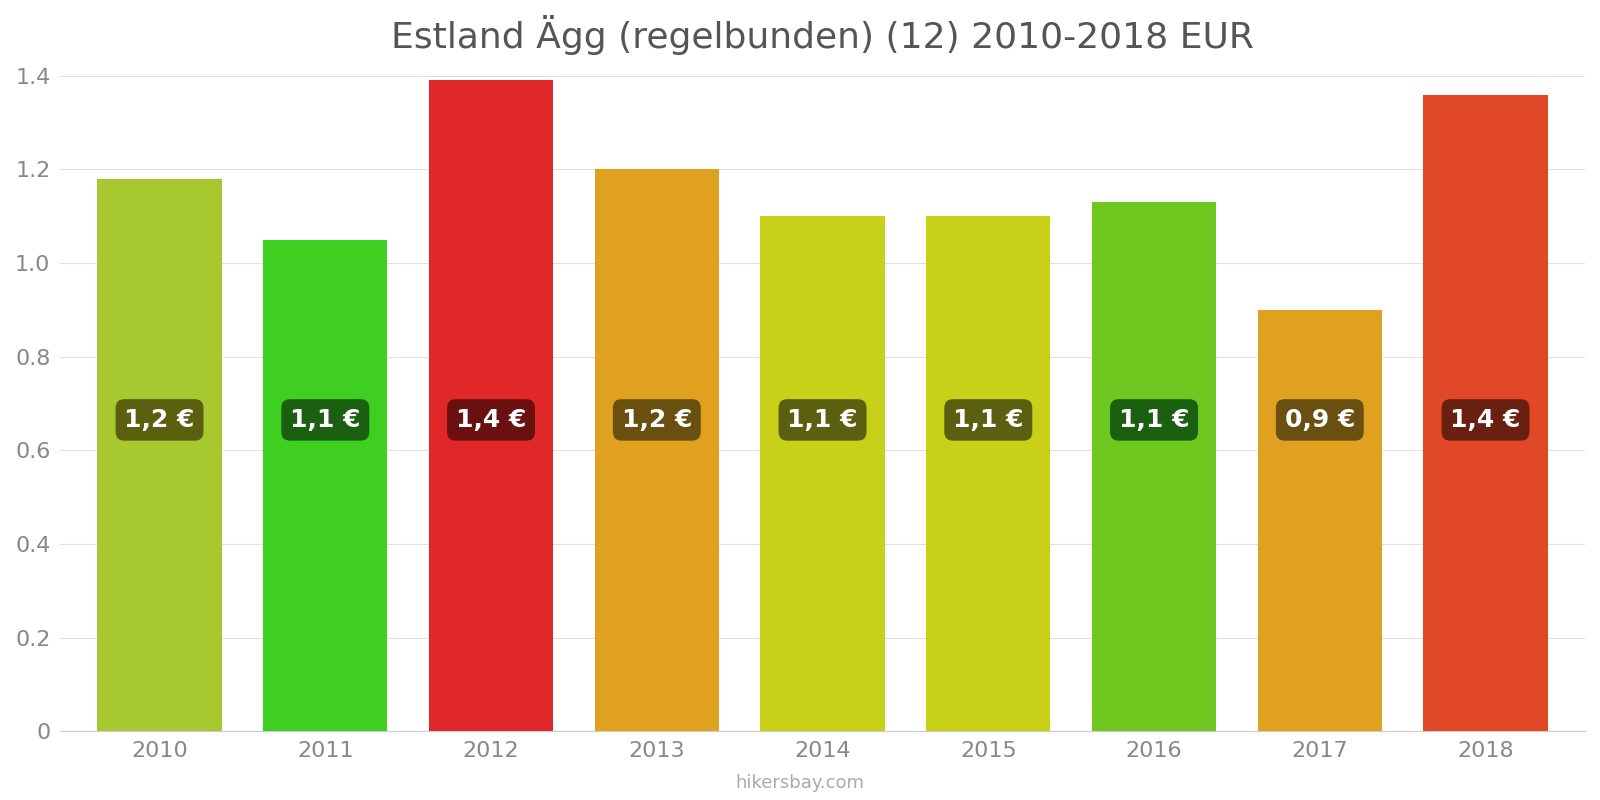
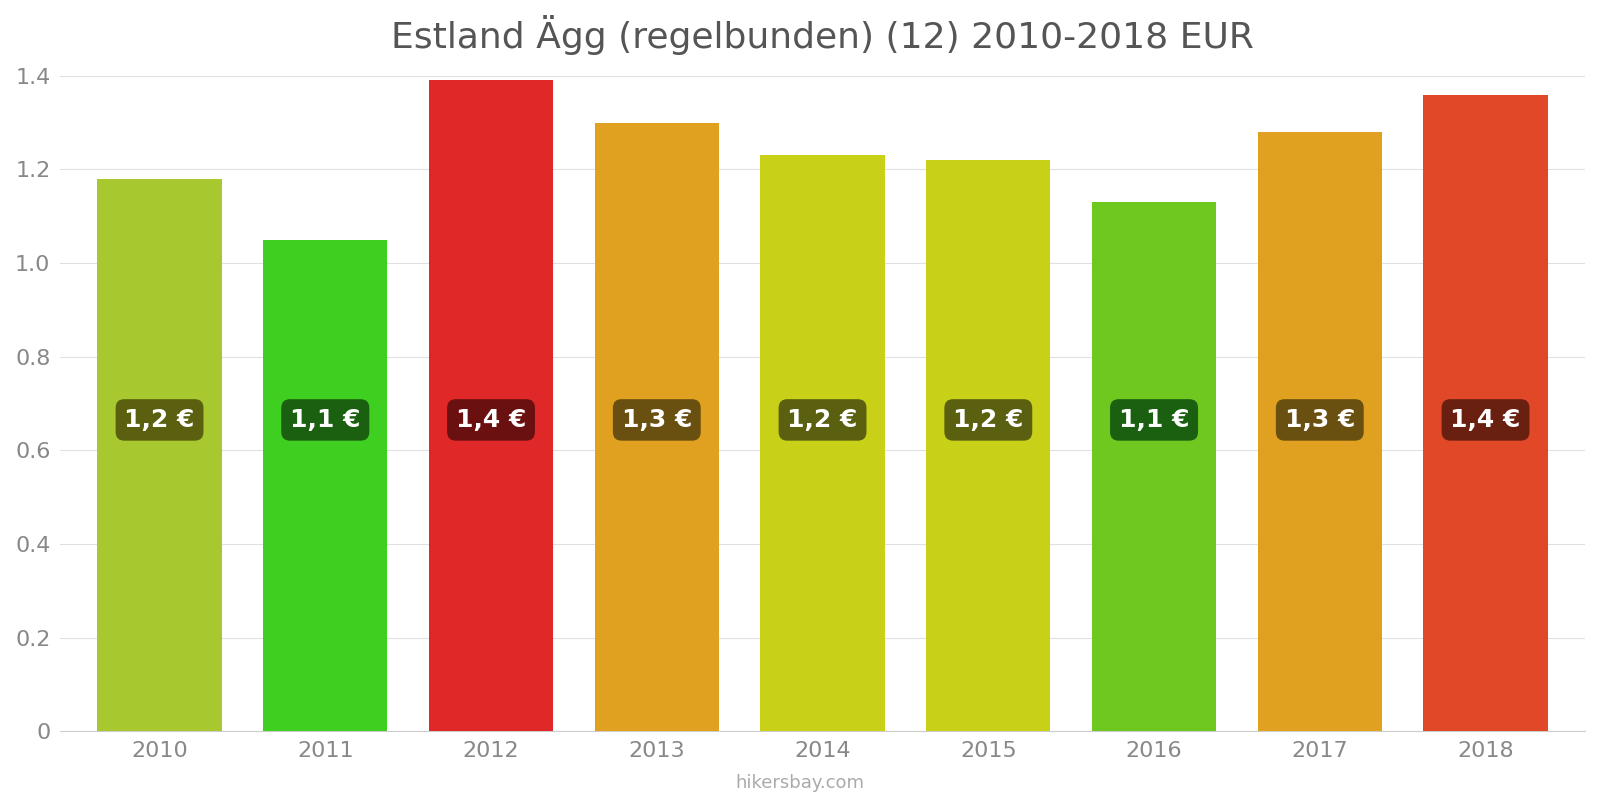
2013: 1,2 -> 1,3
2014: 1,1 -> 1,2
2015: 1,1 -> 1,2
2017: 0,9 -> 1,3
